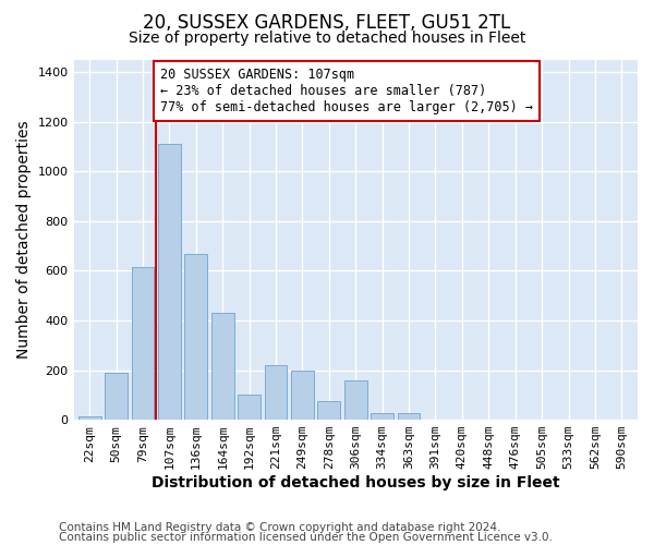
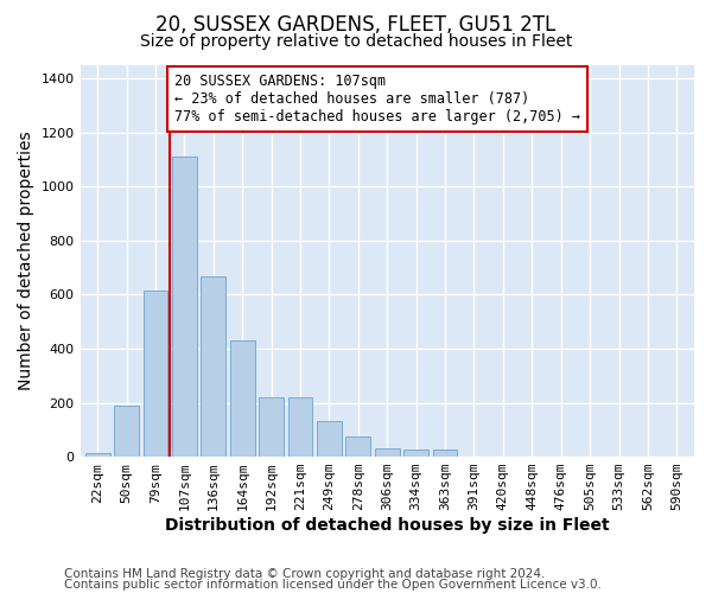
192sqm: 100 -> 220
249sqm: 200 -> 130
306sqm: 160 -> 30
